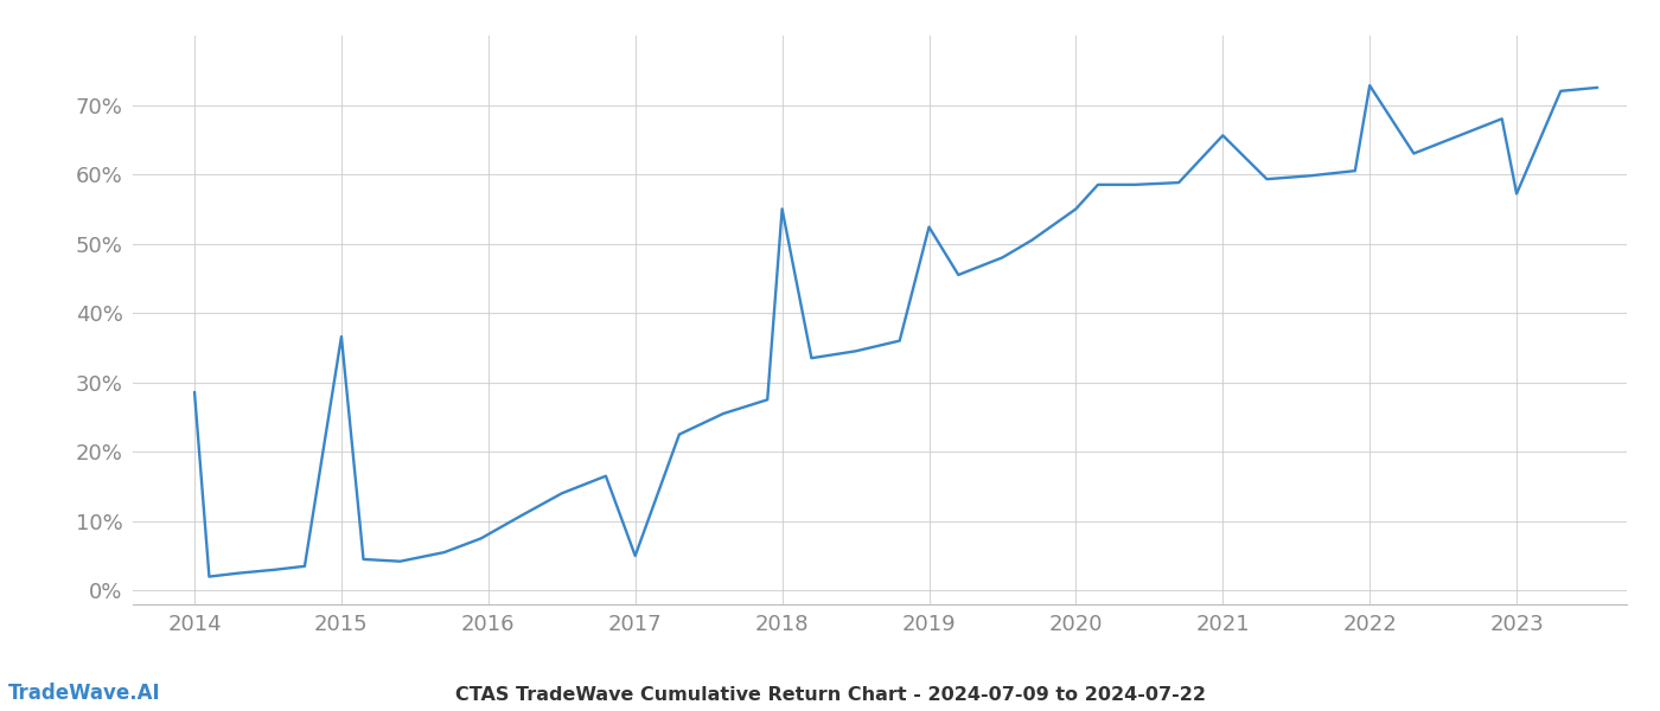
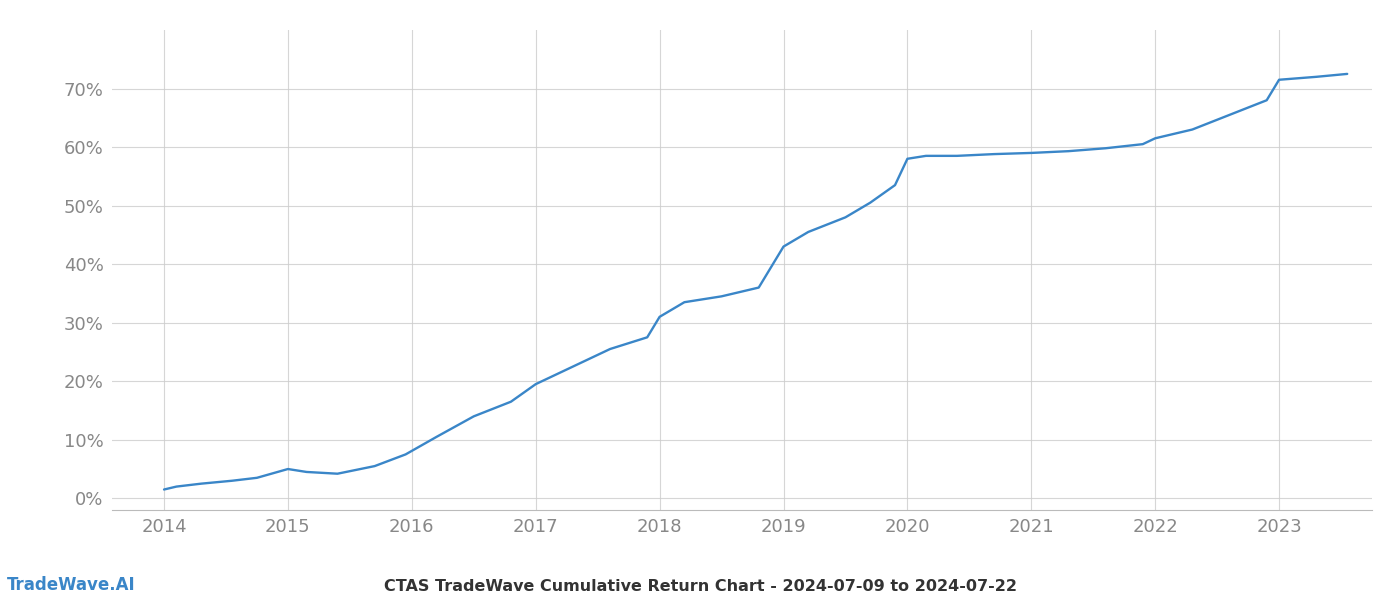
2014: 28.6% -> 1.5%
2015: 36.6% -> 5.0%
2017: 5.0% -> 19.5%
2018: 55.0% -> 31.0%
2019: 52.4% -> 43.0%
2020: 55.0% -> 58.0%
2021: 65.6% -> 59.0%
2022: 72.8% -> 61.5%
2023: 57.2% -> 71.5%
